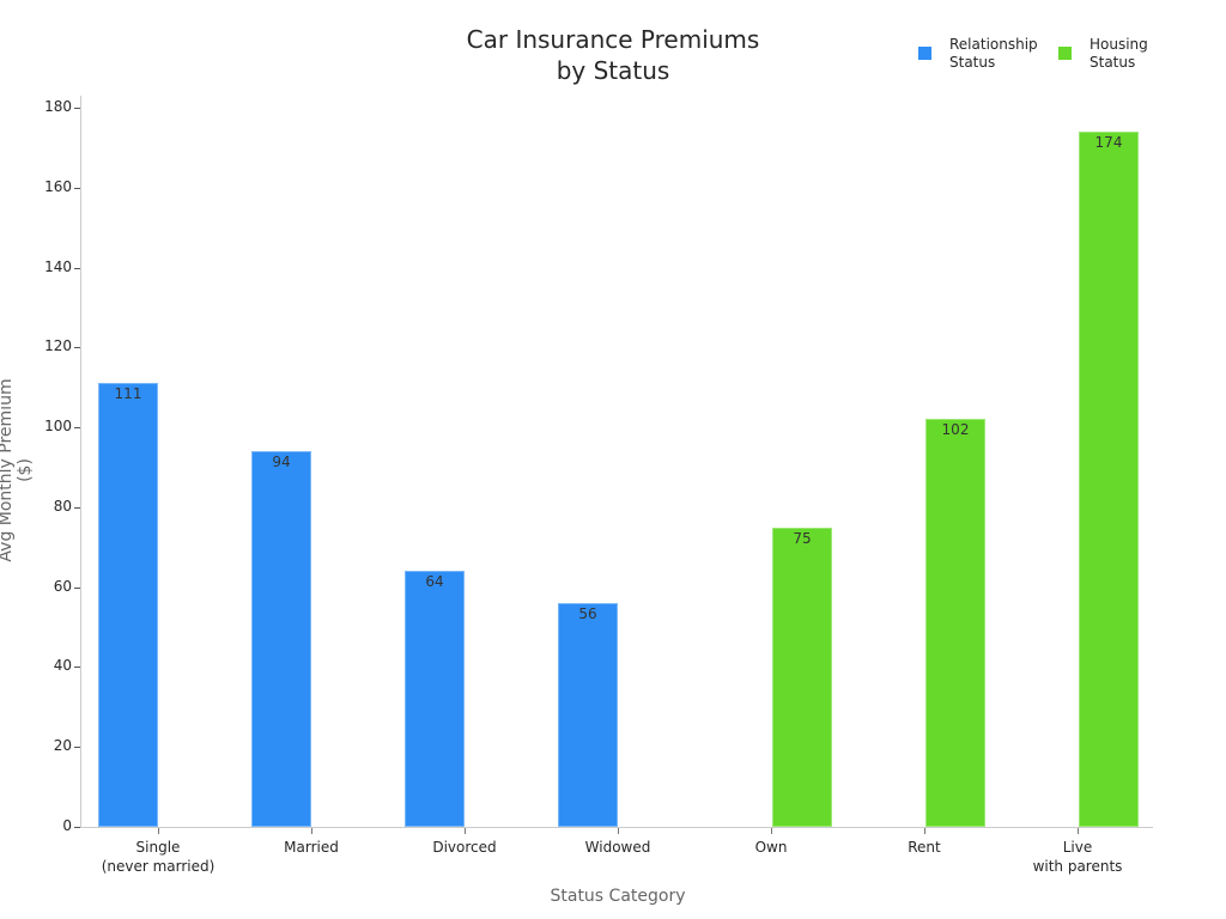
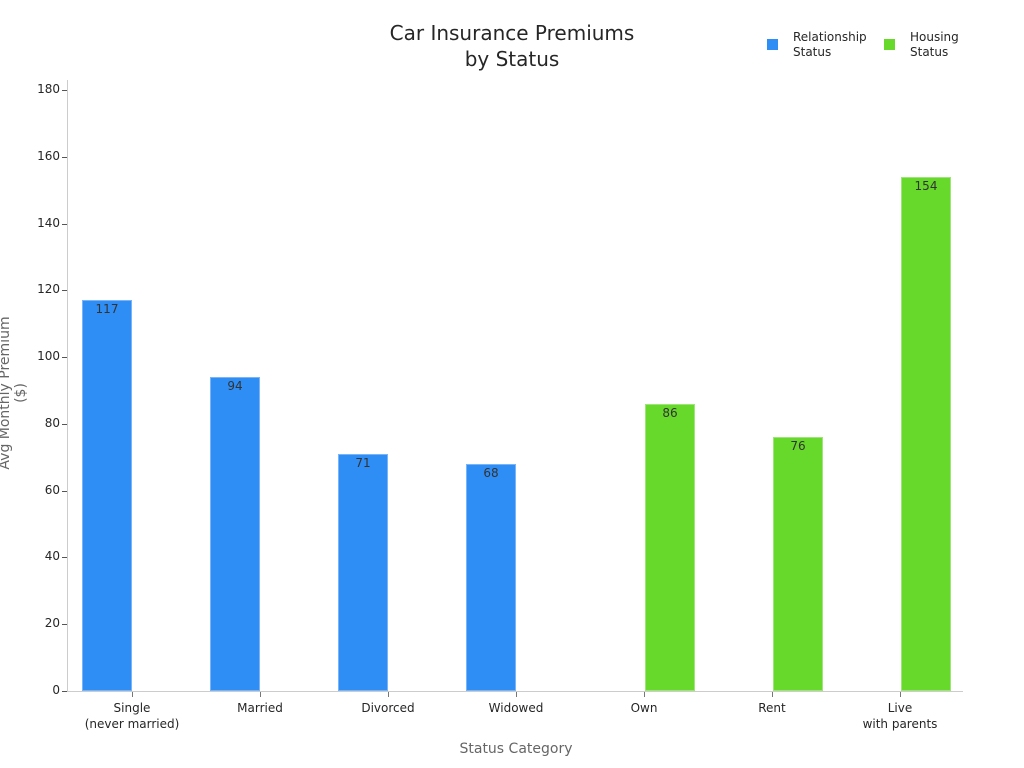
Relationship Status/Single (never married): 111 -> 117
Relationship Status/Divorced: 64 -> 71
Relationship Status/Widowed: 56 -> 68
Housing Status/Own: 75 -> 86
Housing Status/Rent: 102 -> 76
Housing Status/Live with parents: 174 -> 154
